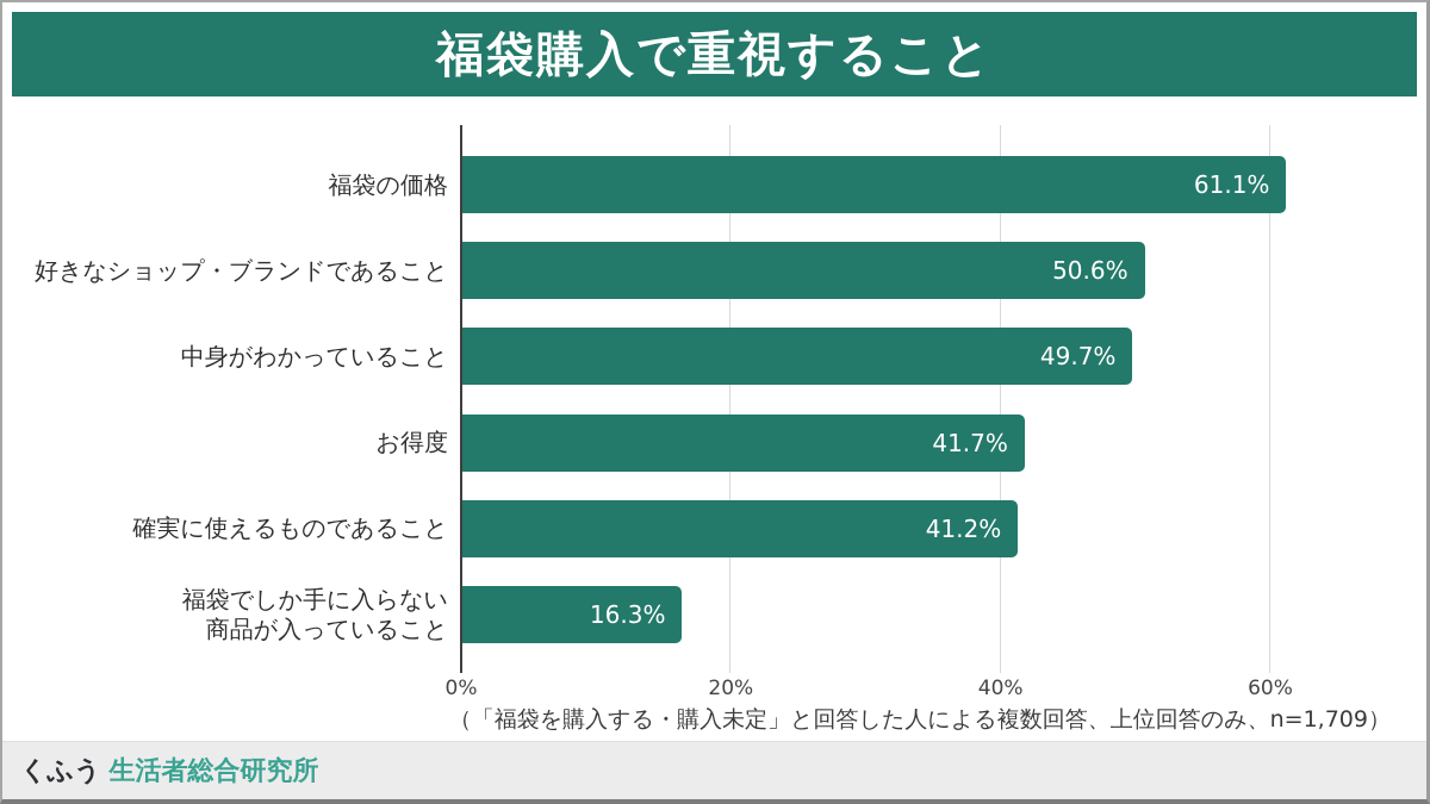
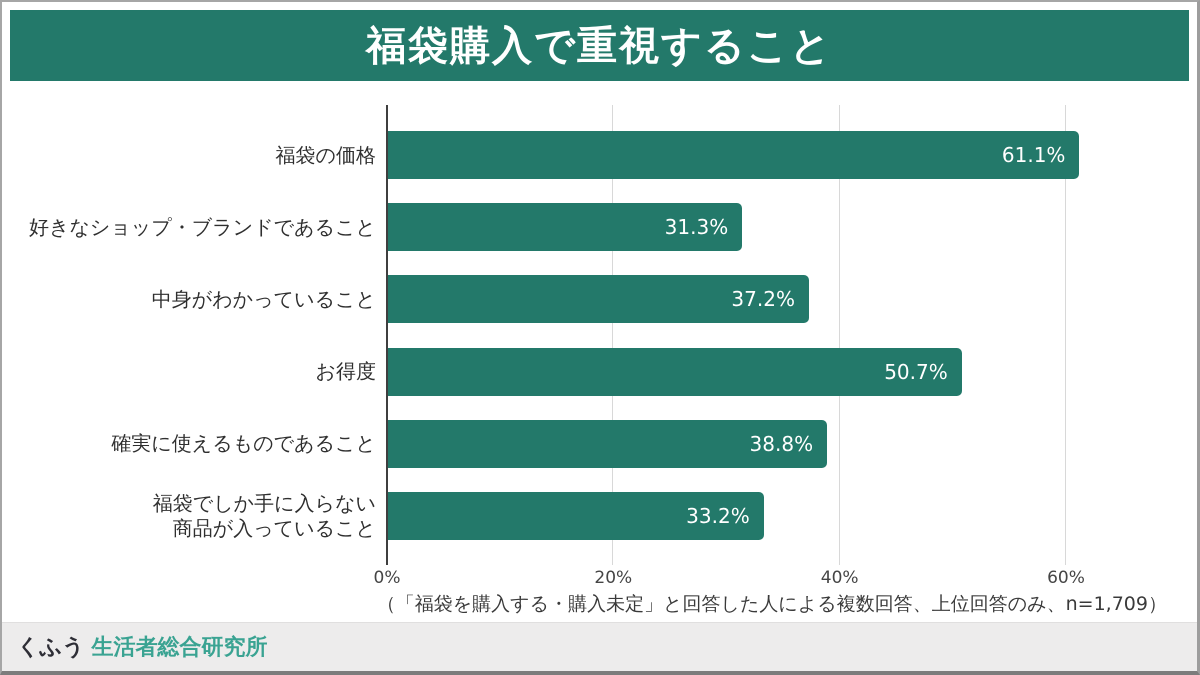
好きなショップ・ブランドであること: 50.6% -> 31.3%
中身がわかっていること: 49.7% -> 37.2%
お得度: 41.7% -> 50.7%
確実に使えるものであること: 41.2% -> 38.8%
福袋でしか手に入らない 商品が入っていること: 16.3% -> 33.2%
